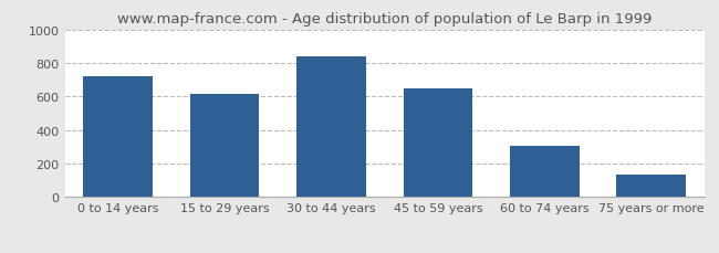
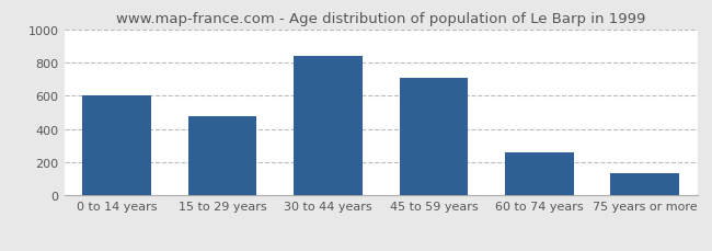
0 to 14 years: 720 -> 600
15 to 29 years: 620 -> 480
45 to 59 years: 650 -> 710
60 to 74 years: 300 -> 260
